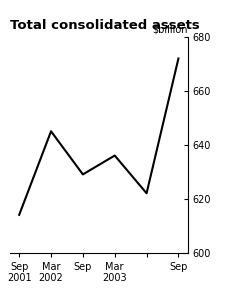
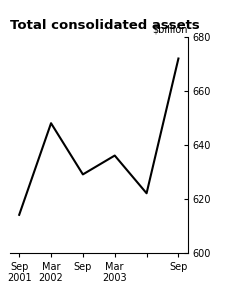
Mar 2002: 645 -> 648
